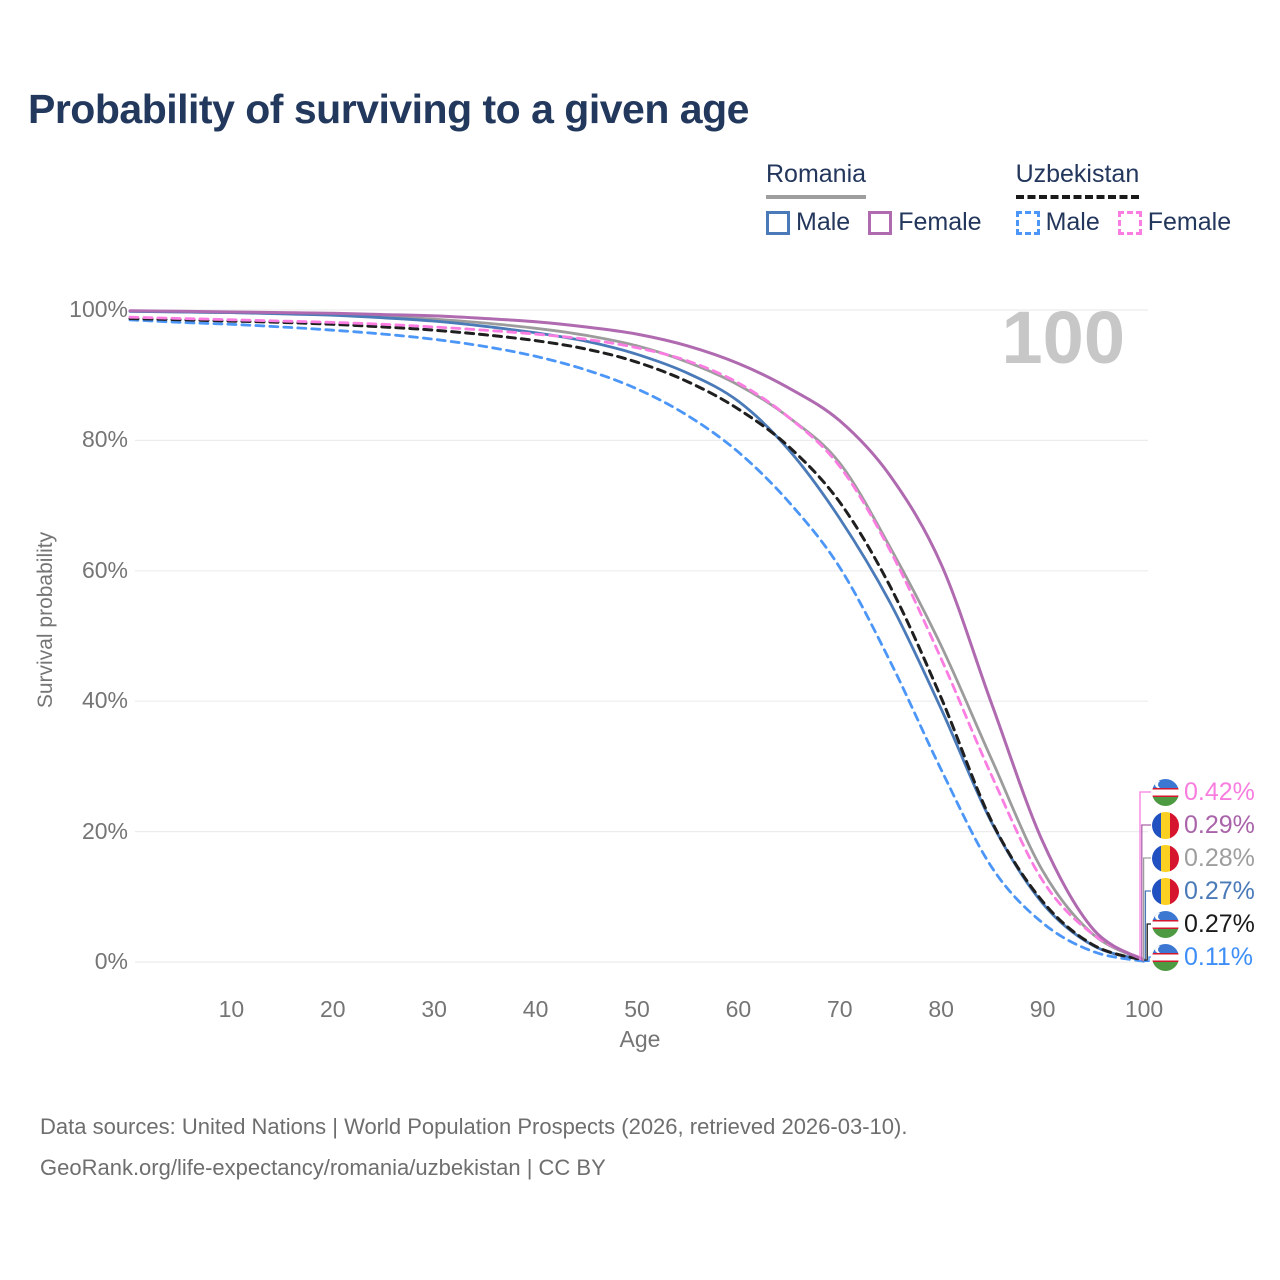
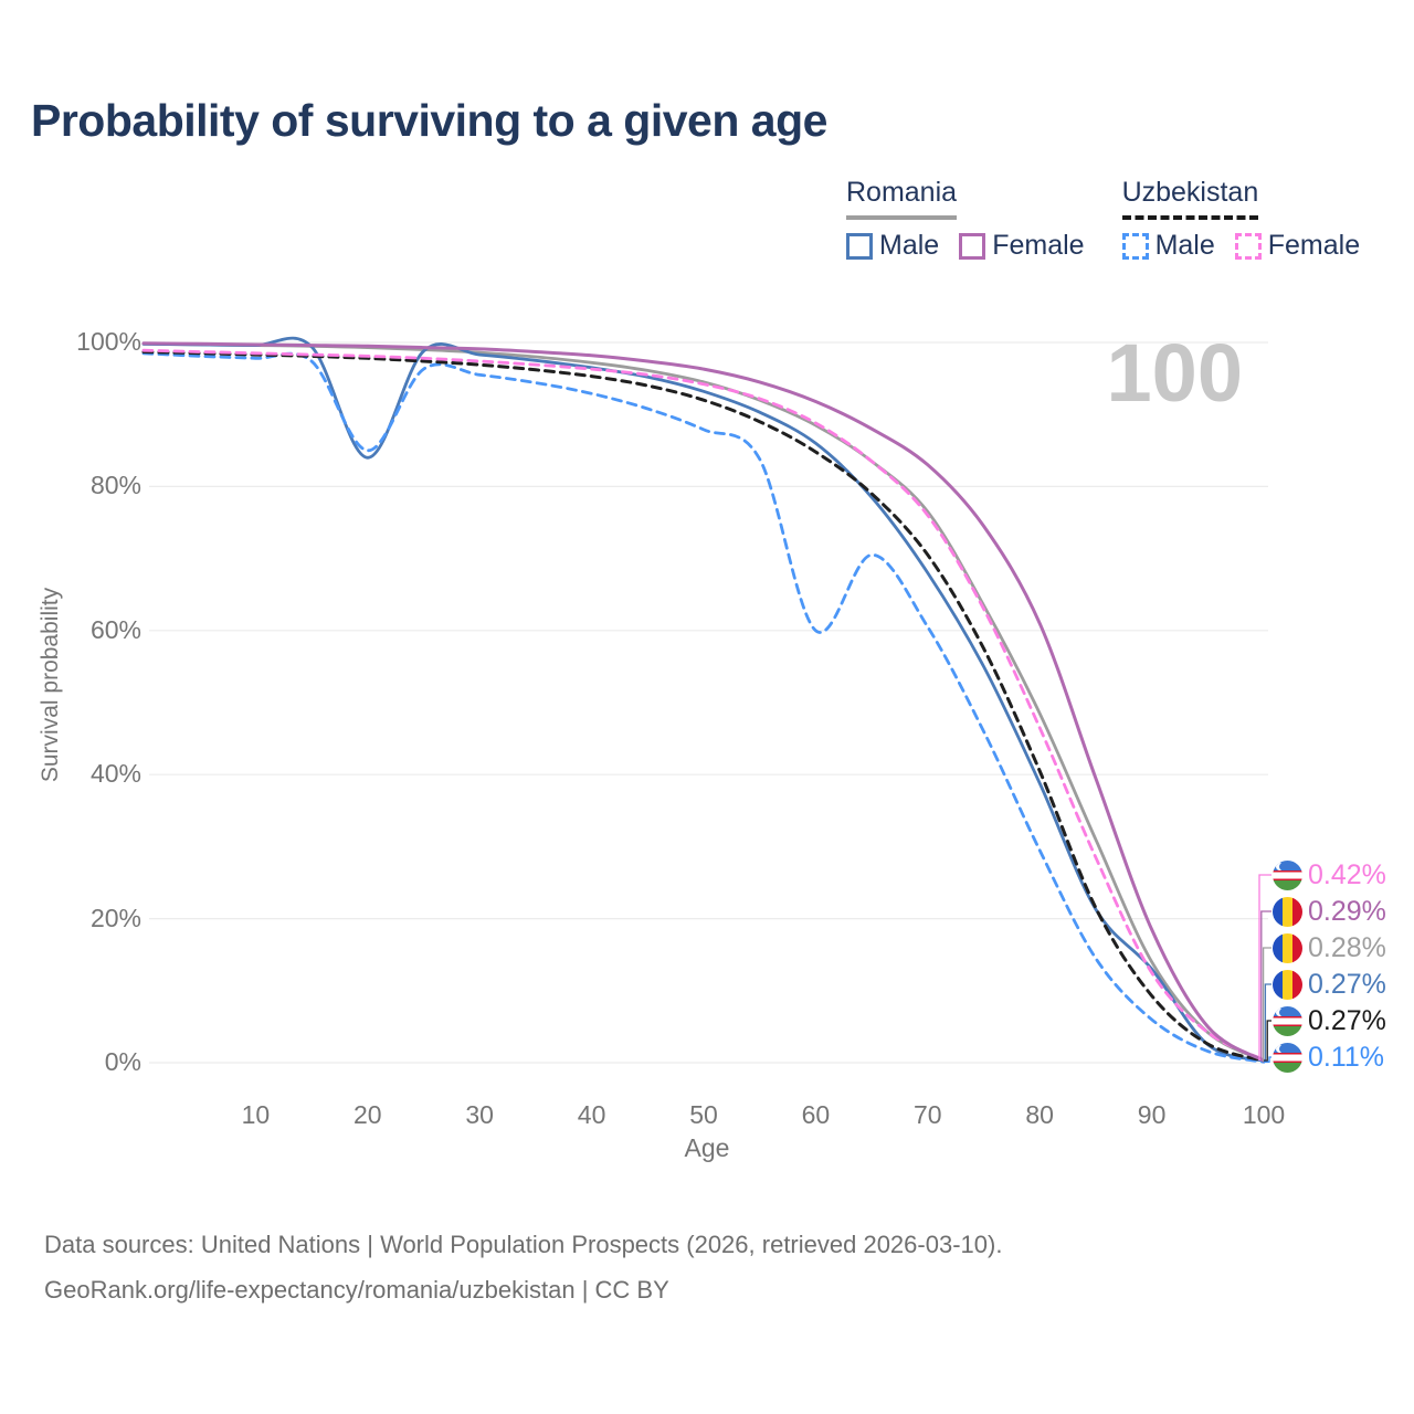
Romania Male/20: 99% -> 84%
Uzbekistan Male/20: 97% -> 85%
Uzbekistan Male/60: 78% -> 60%
Romania Male/90: 9% -> 13%
